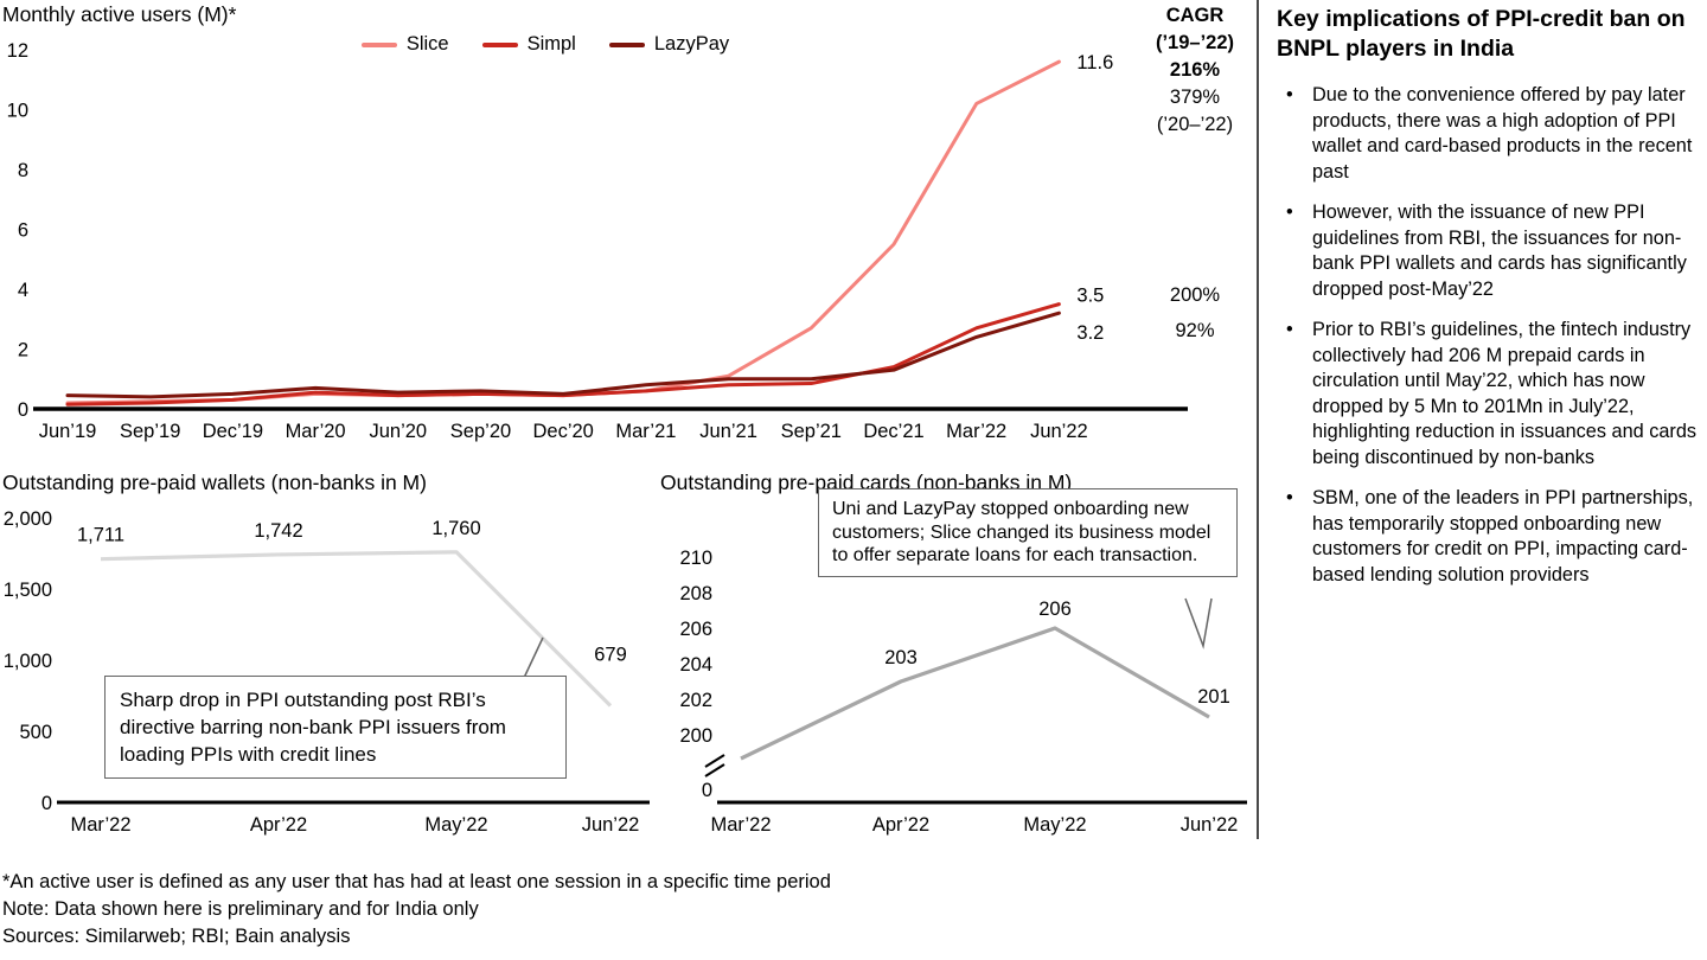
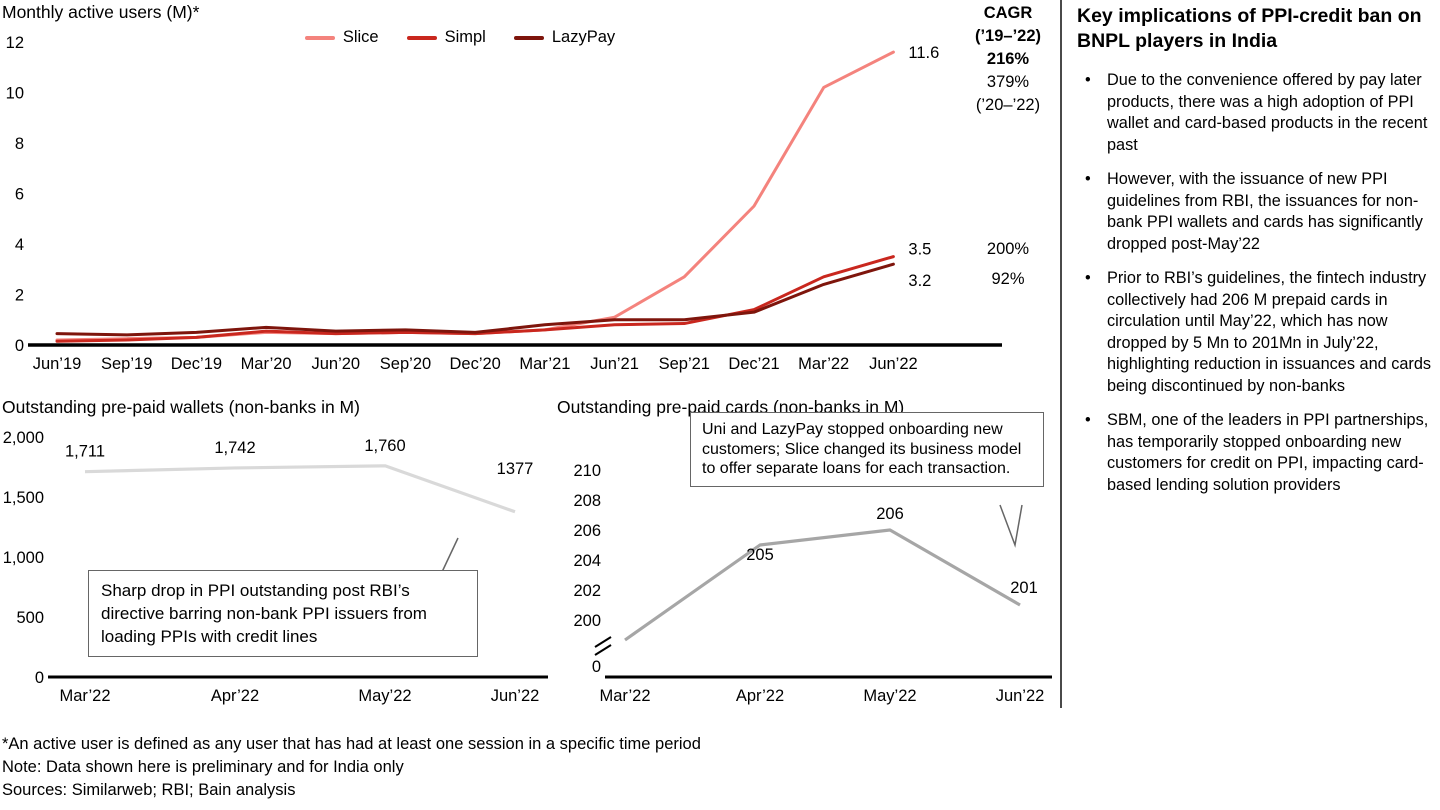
Outstanding pre-paid wallets (non-banks in M)/Jun’22: 679 -> 1377
Outstanding pre-paid cards (non-banks in M)/Apr’22: 203 -> 205
